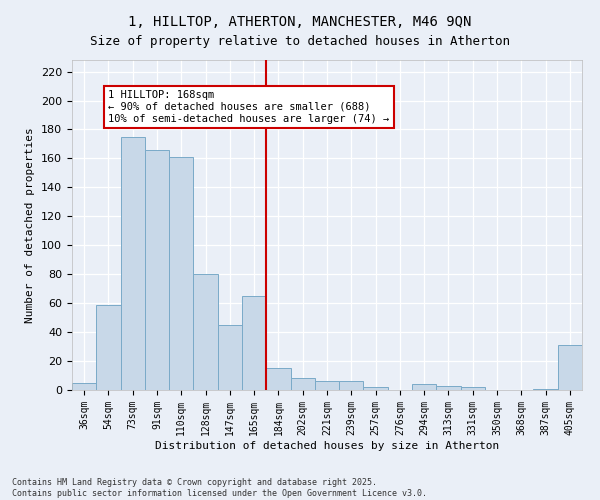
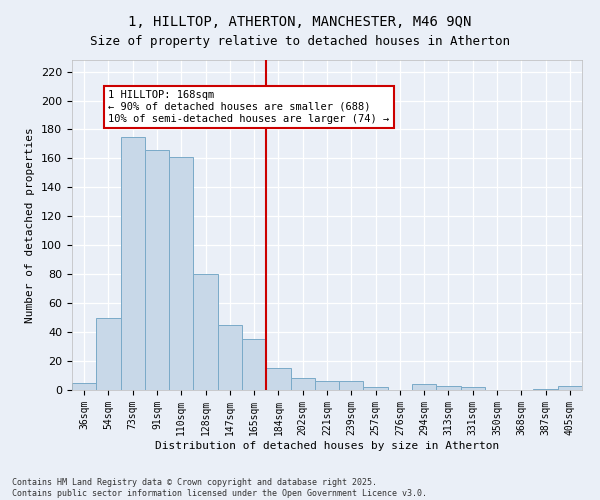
54sqm: 59 -> 50
165sqm: 65 -> 35
405sqm: 31 -> 3
